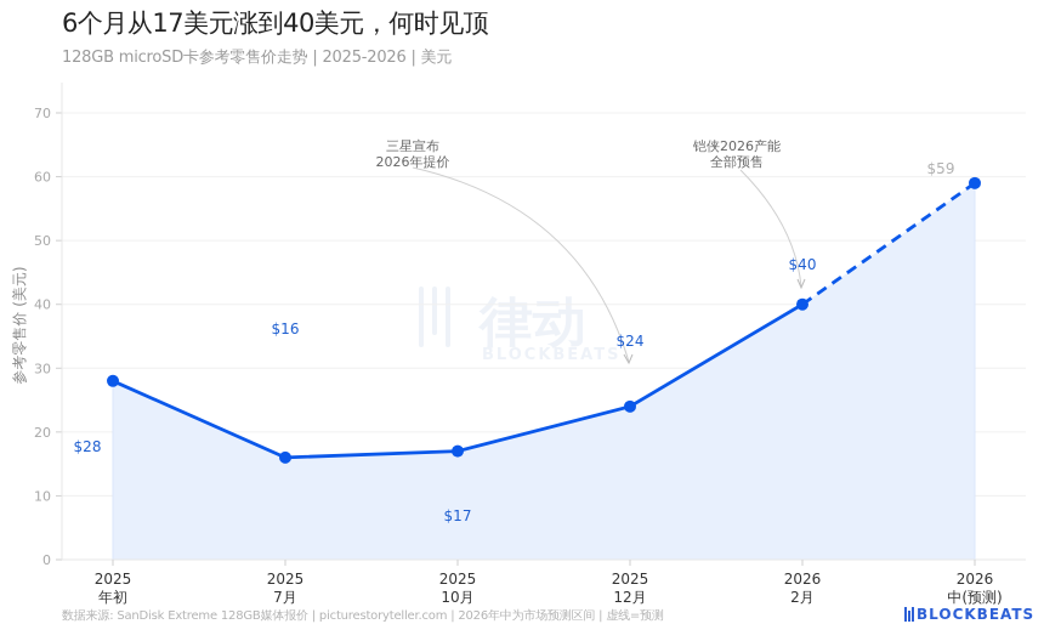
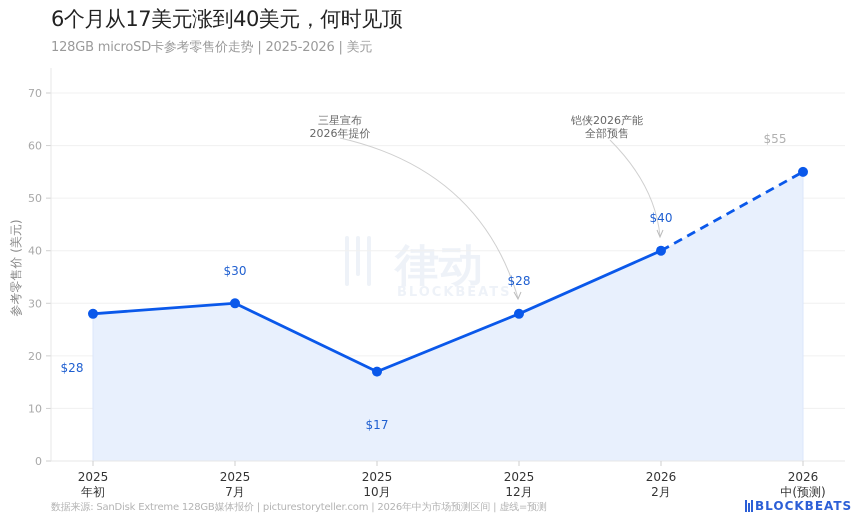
2025 7月: $16 -> $30
2025 12月: $24 -> $28
2026 中(预测): $59 -> $55
